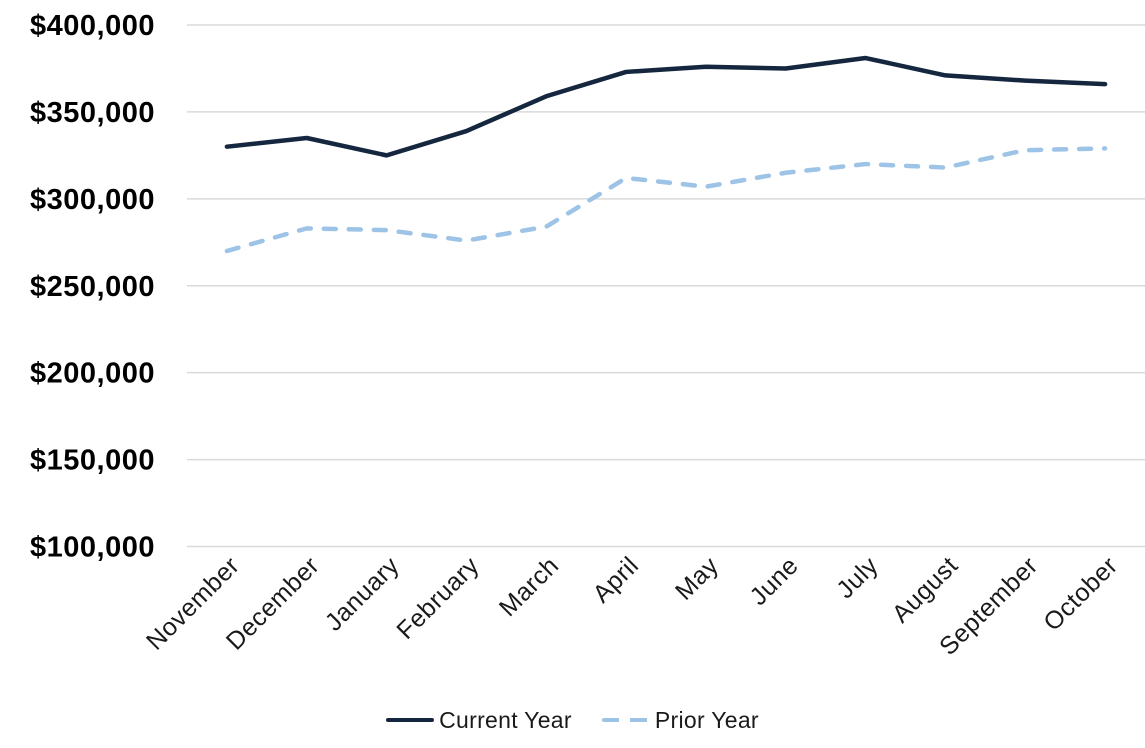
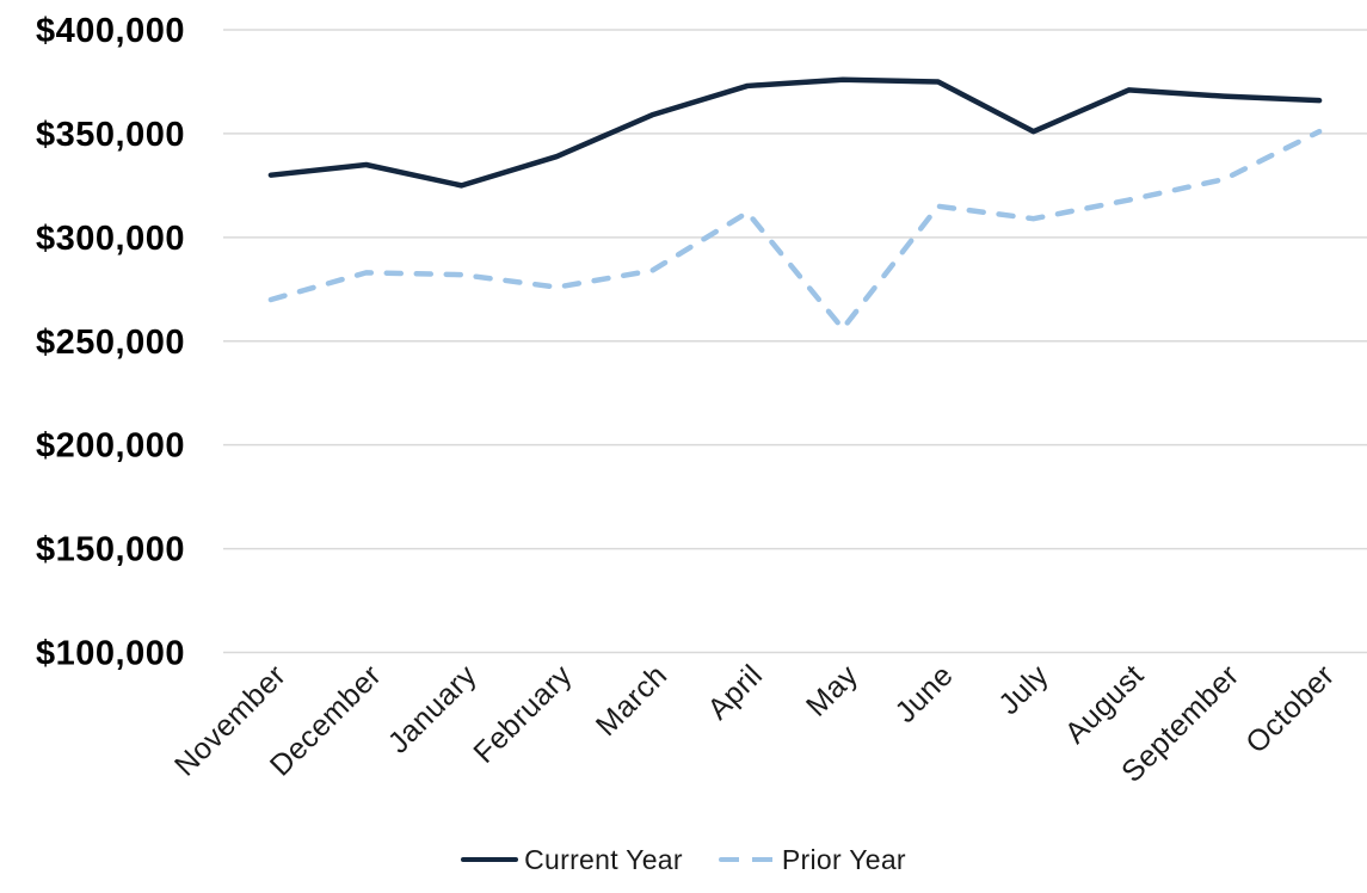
Prior Year/May: $307000 -> $256000
Current Year/July: $381000 -> $351000
Prior Year/July: $320000 -> $309000
Prior Year/October: $329000 -> $351000
